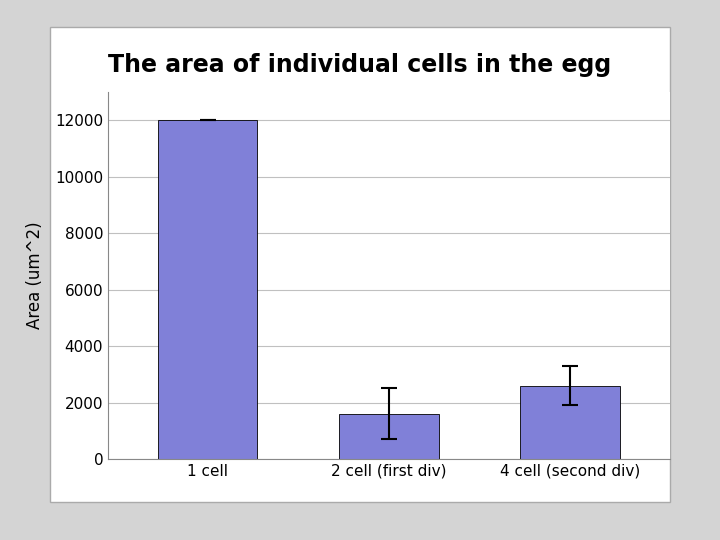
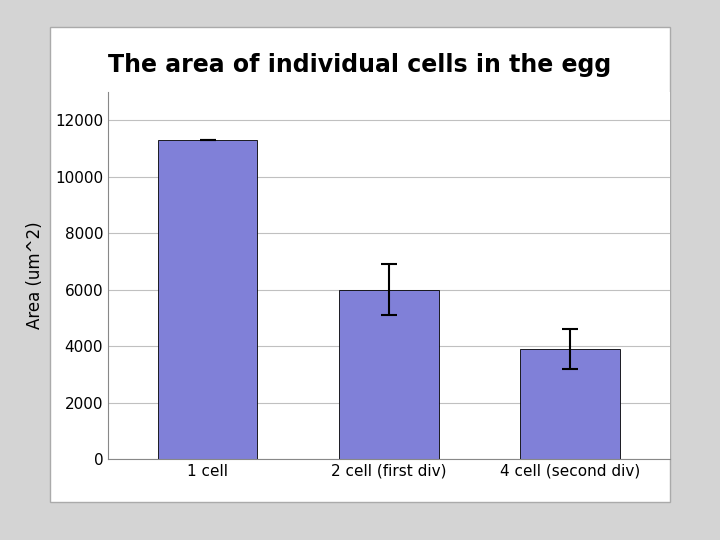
1 cell: 12000 -> 11300
2 cell (first div): 1600 -> 6000
4 cell (second div): 2600 -> 3900
